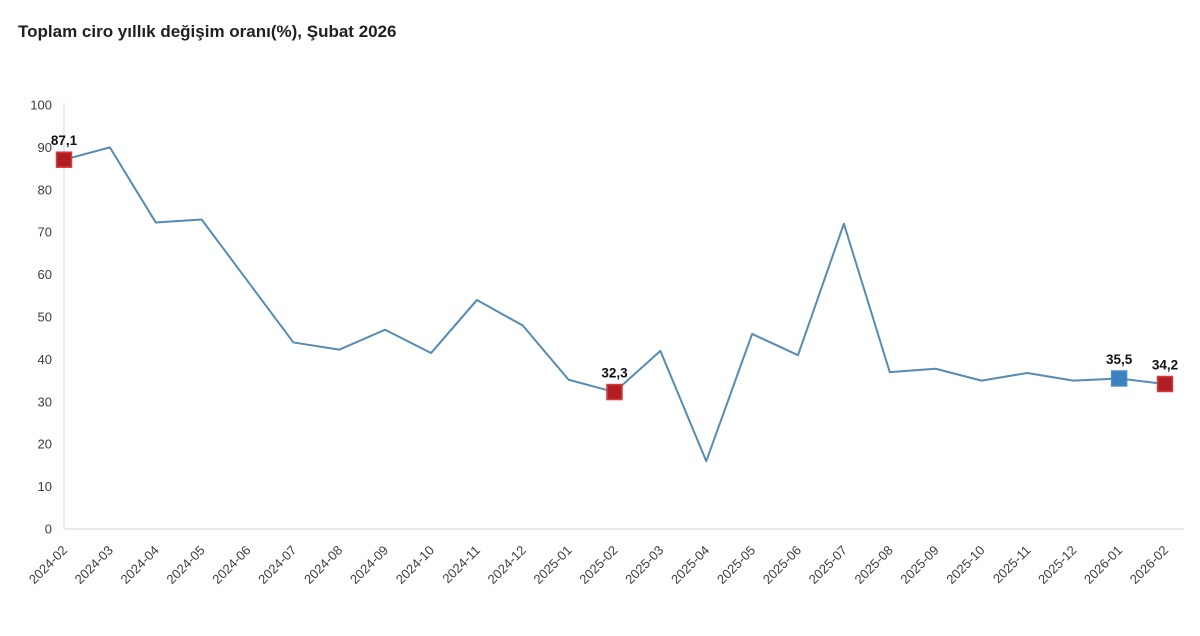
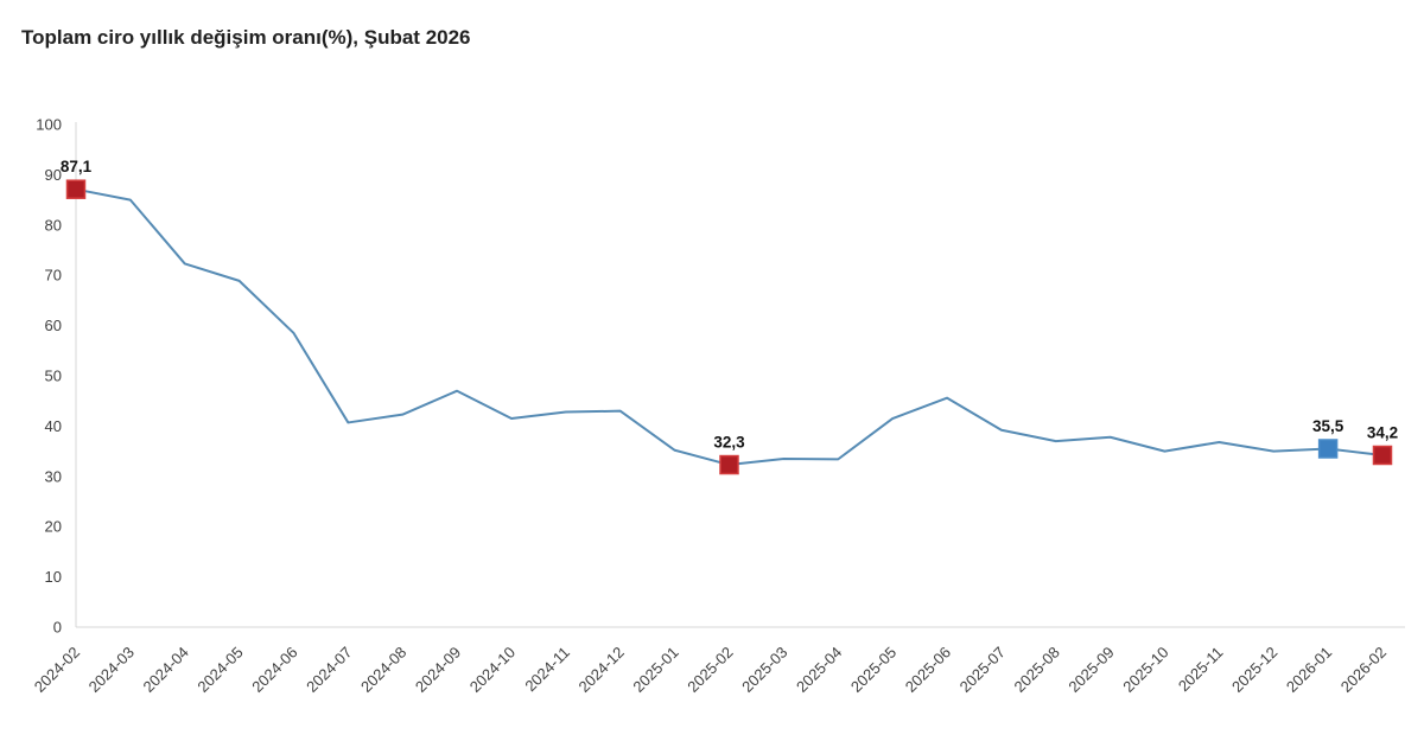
2024-03: 90 -> 85
2024-05: 73 -> 69
2024-07: 44 -> 41
2024-11: 54 -> 43
2024-12: 48 -> 43
2025-03: 42 -> 34
2025-04: 16 -> 33
2025-05: 46 -> 42
2025-06: 41 -> 46
2025-07: 72 -> 39
